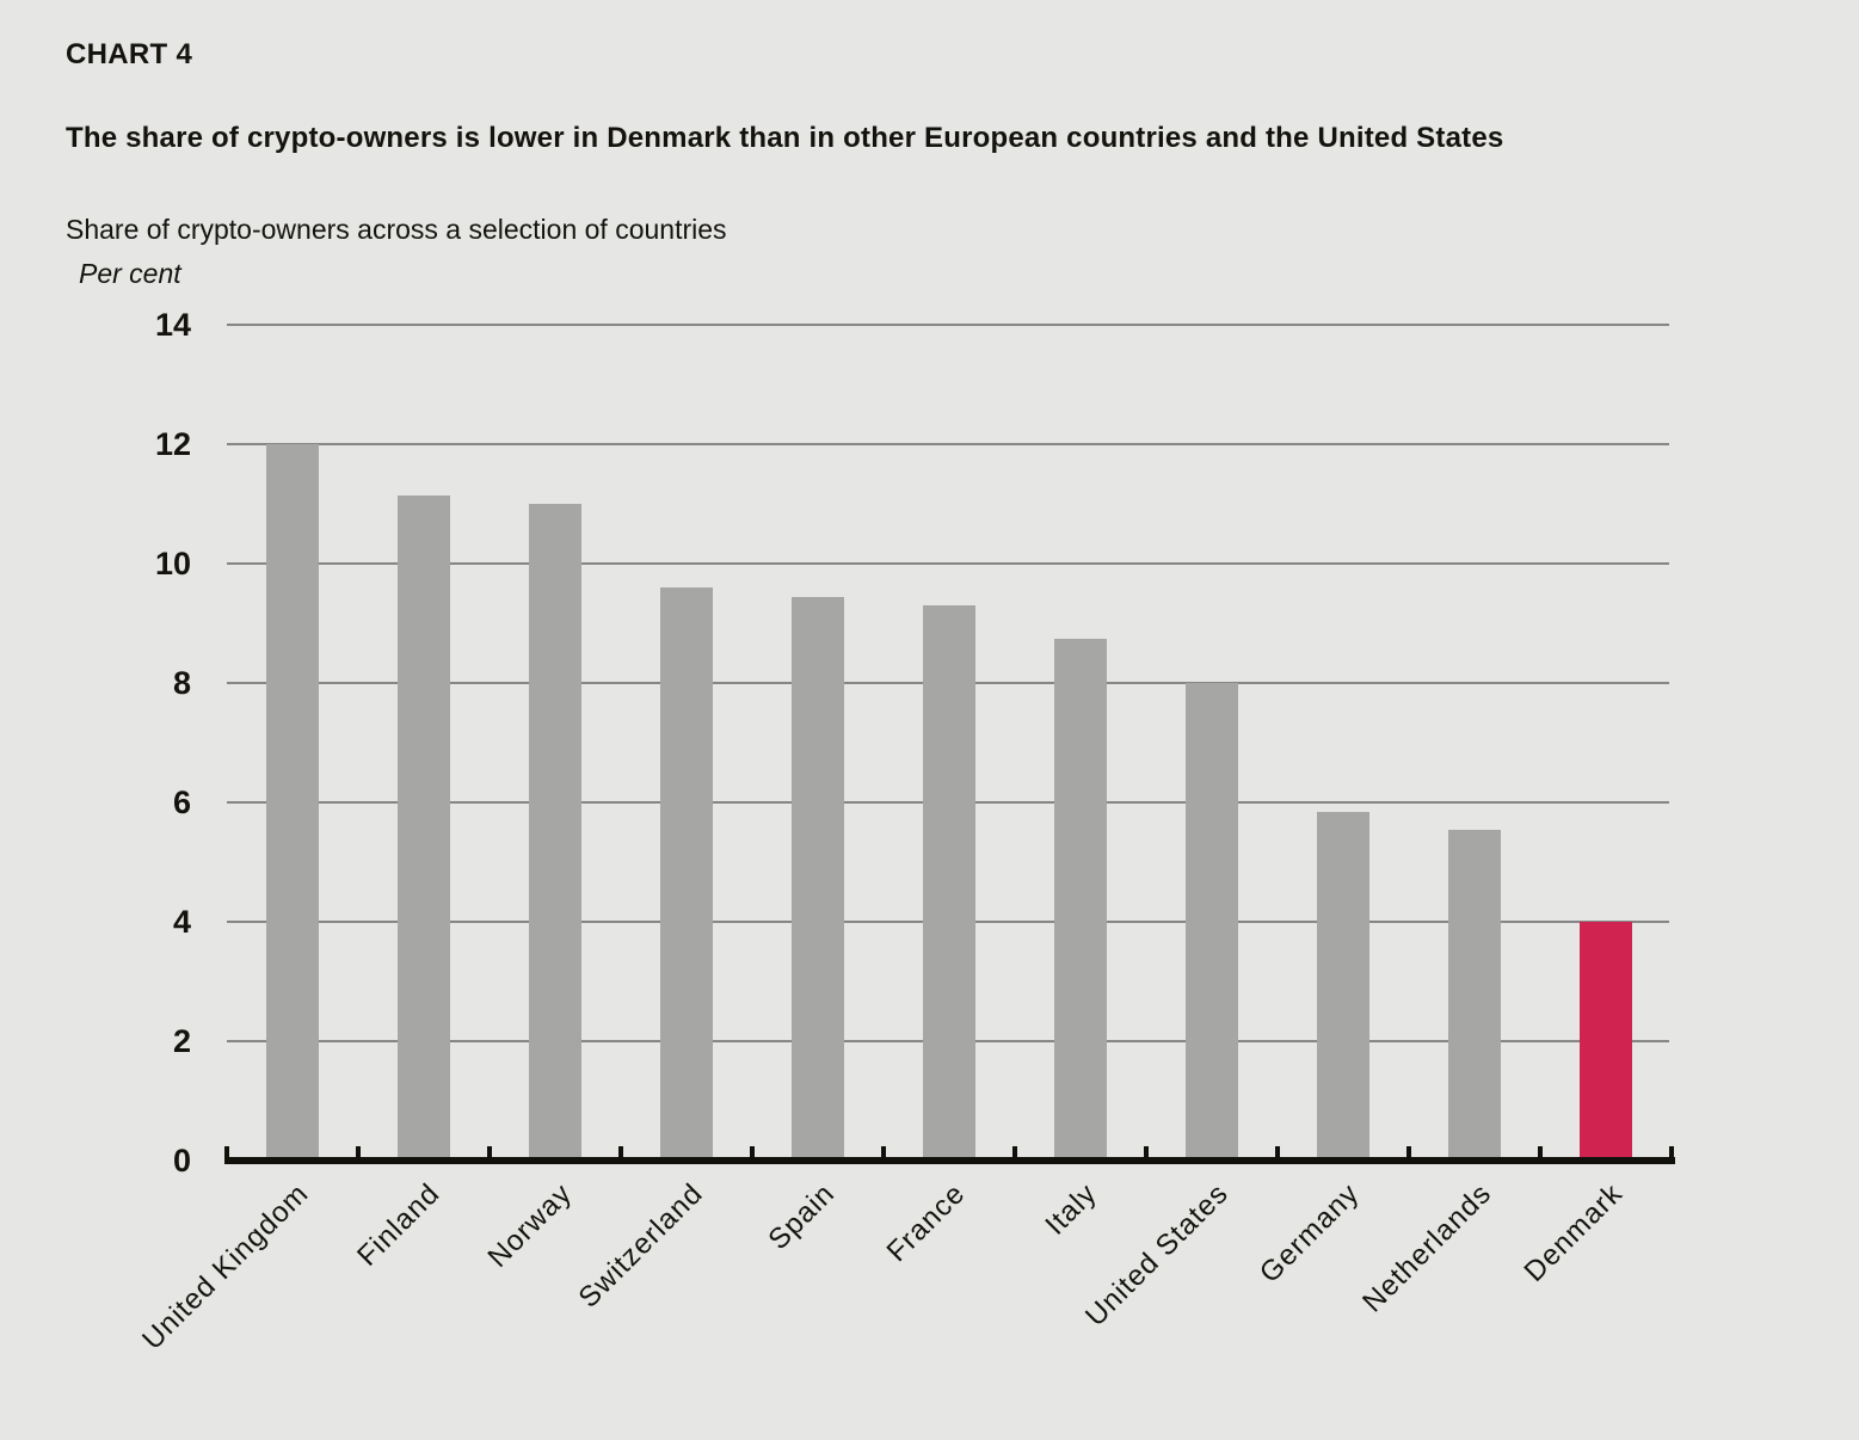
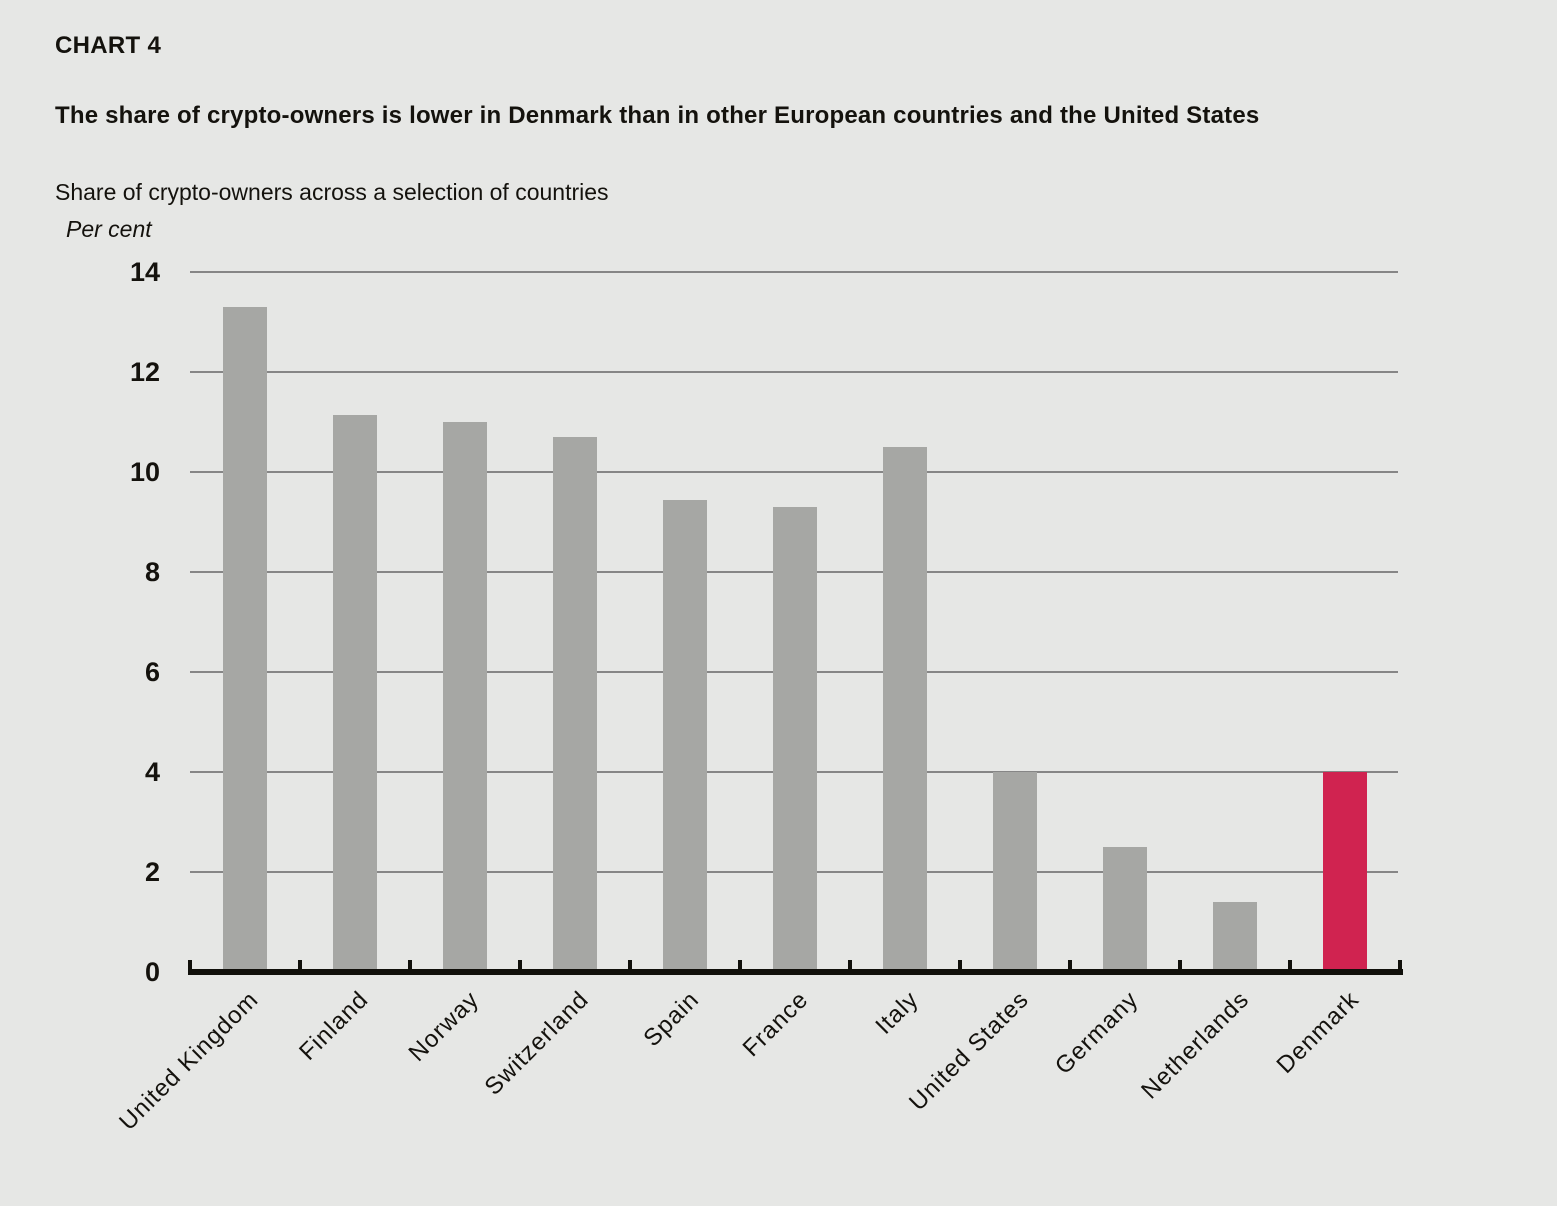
United Kingdom: 12.0 -> 13.3
Switzerland: 9.6 -> 10.7
Italy: 8.8 -> 10.5
United States: 8.0 -> 4.0
Germany: 5.8 -> 2.5
Netherlands: 5.5 -> 1.4
